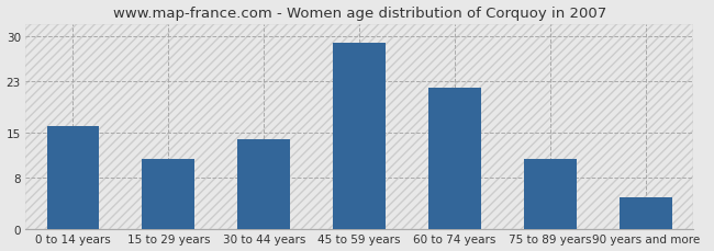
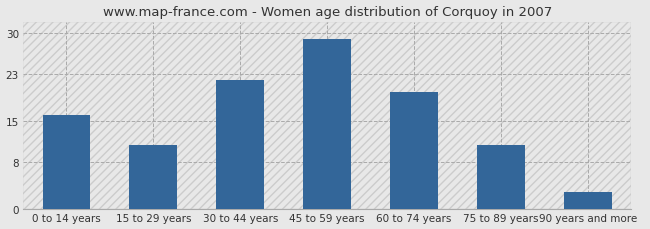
30 to 44 years: 14 -> 22
60 to 74 years: 22 -> 20
90 years and more: 5 -> 3
